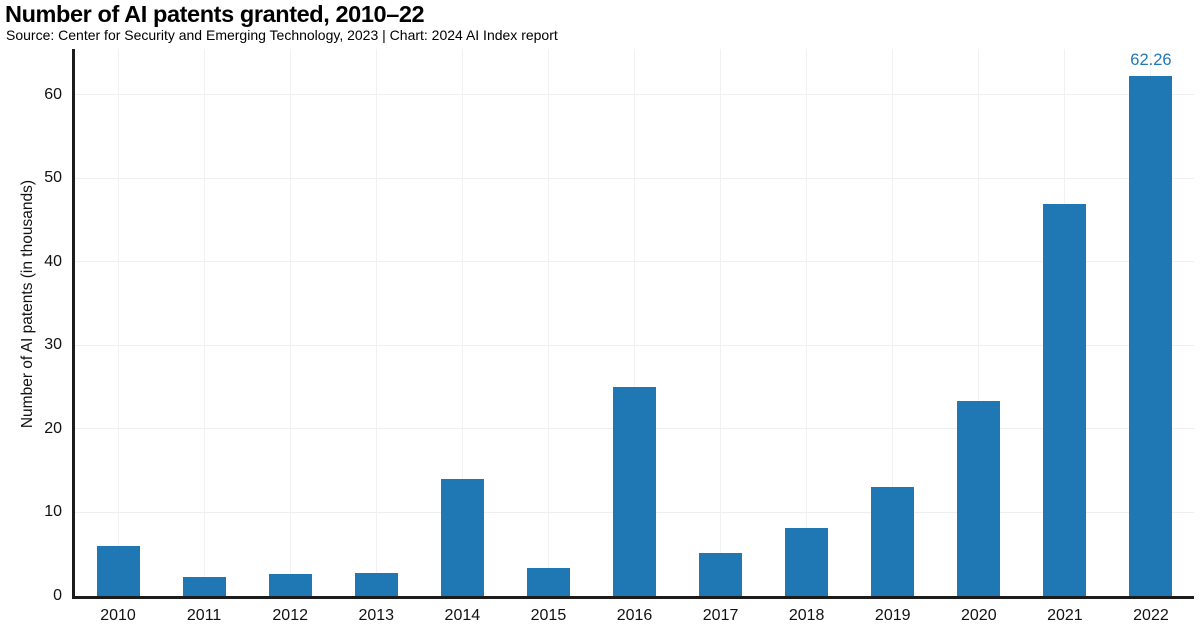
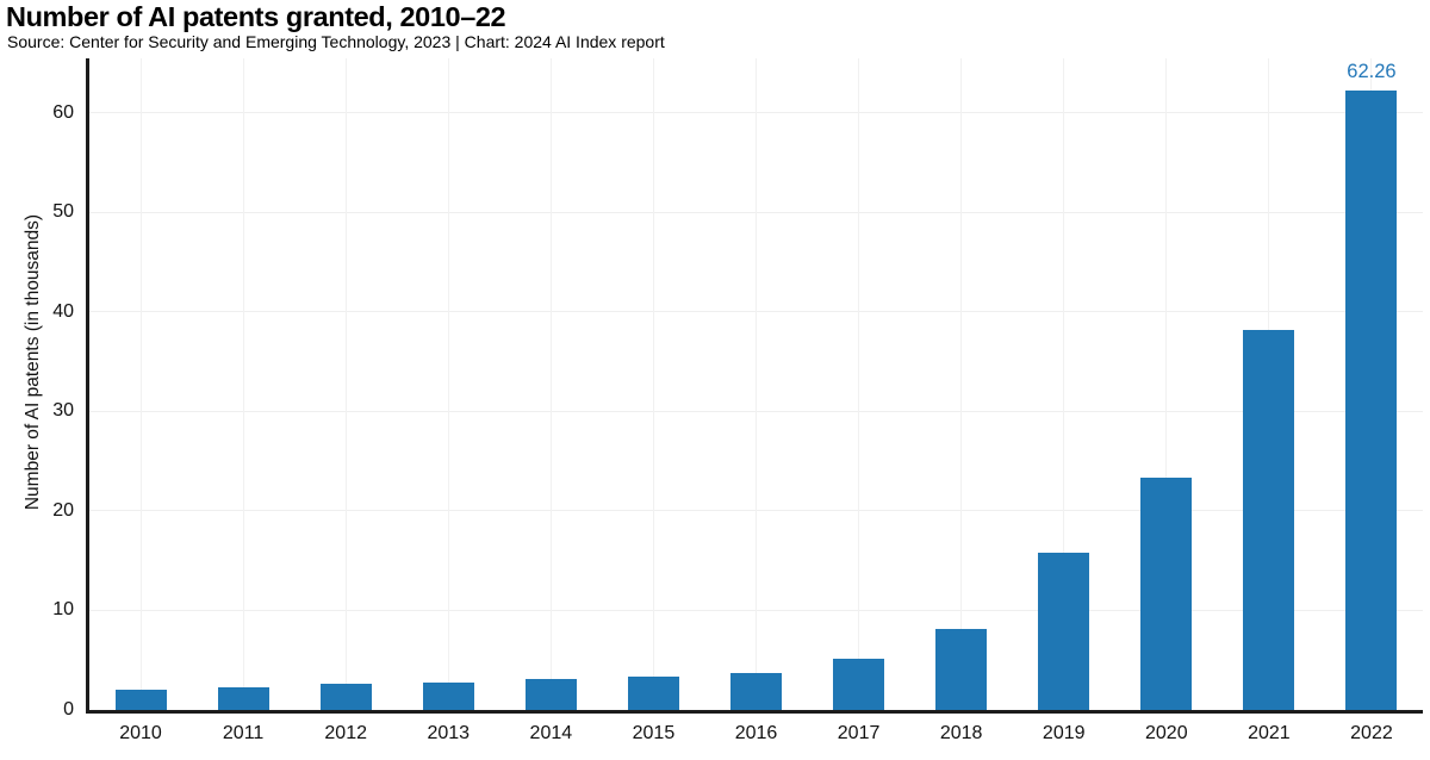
2010: 6 -> 2
2014: 14 -> 3
2016: 25 -> 4
2019: 13 -> 16
2021: 47 -> 38
